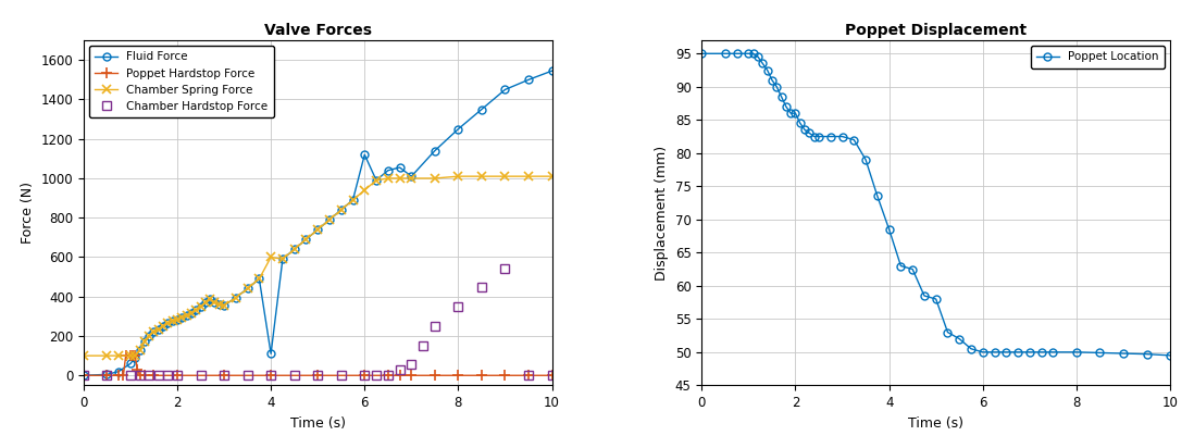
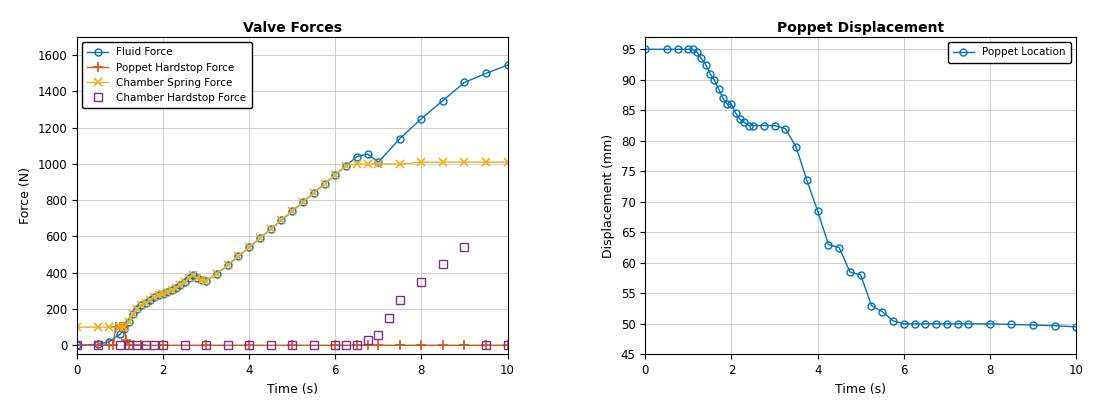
Valve Forces/Fluid Force/4: 110 -> 540
Valve Forces/Chamber Spring Force/4: 600 -> 540
Valve Forces/Fluid Force/6: 1120 -> 940
